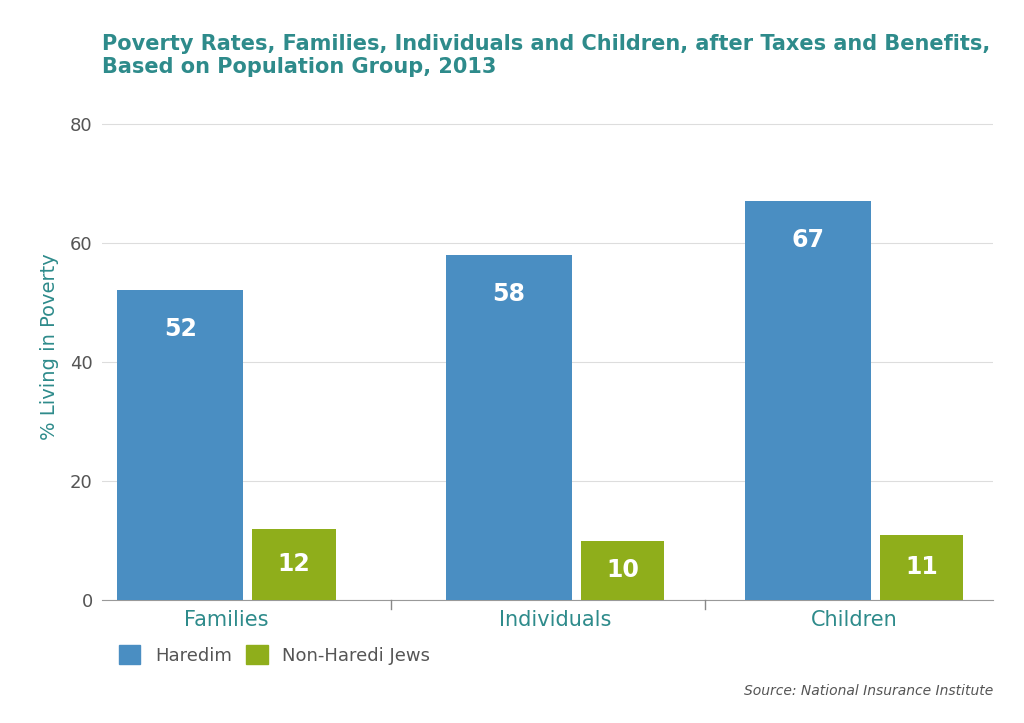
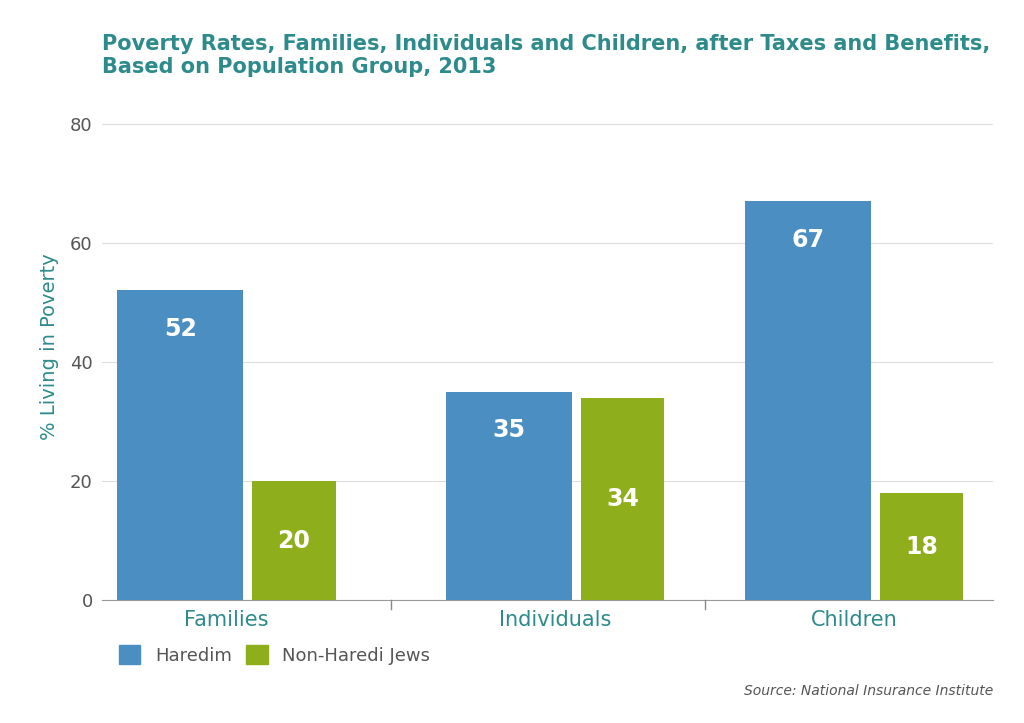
Non-Haredi Jews/Families: 12 -> 20
Haredim/Individuals: 58 -> 35
Non-Haredi Jews/Individuals: 10 -> 34
Non-Haredi Jews/Children: 11 -> 18
